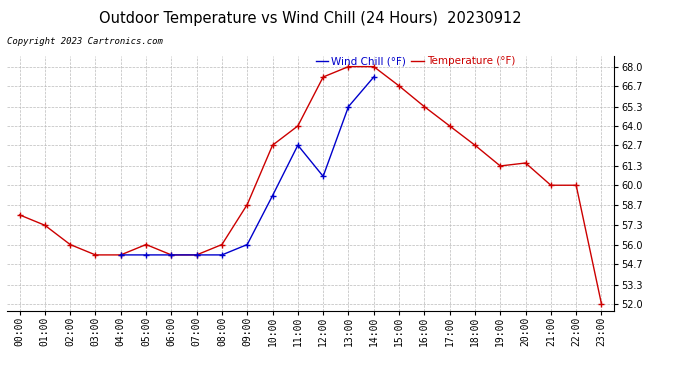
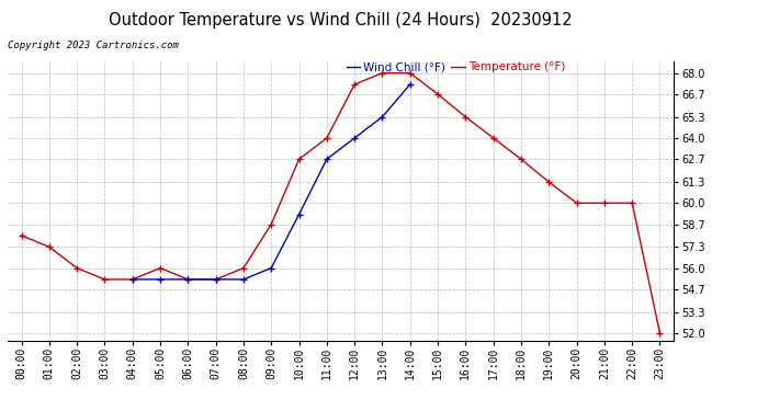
Wind Chill (°F)/12:00: 60.6 -> 64.0
Temperature (°F)/20:00: 61.5 -> 60.0
